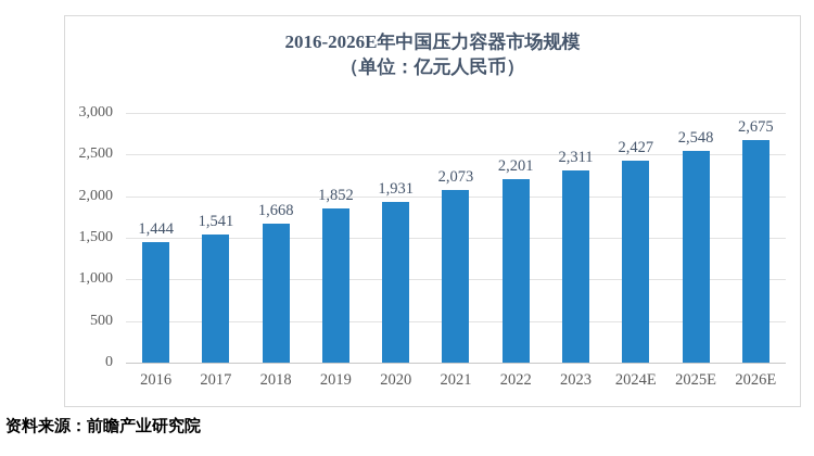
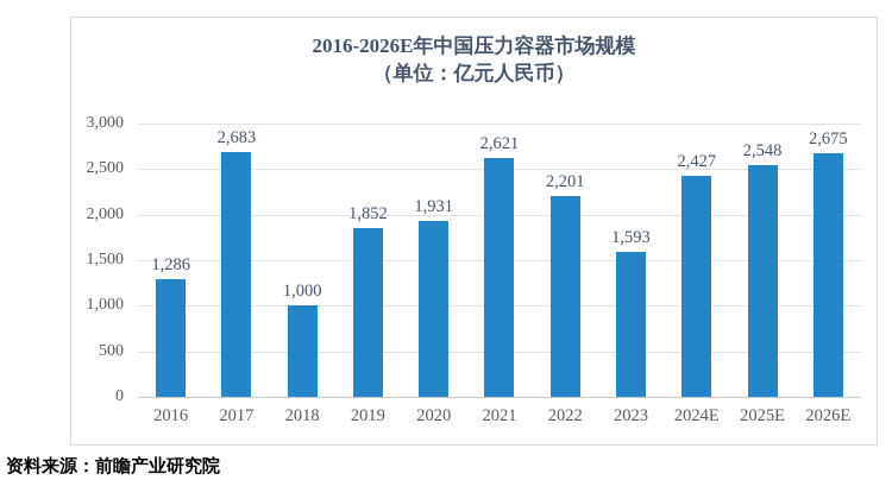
2016: 1,444 -> 1,286
2017: 1,541 -> 2,683
2018: 1,668 -> 1,000
2021: 2,073 -> 2,621
2023: 2,311 -> 1,593
